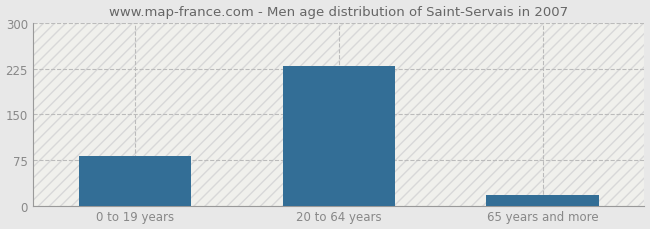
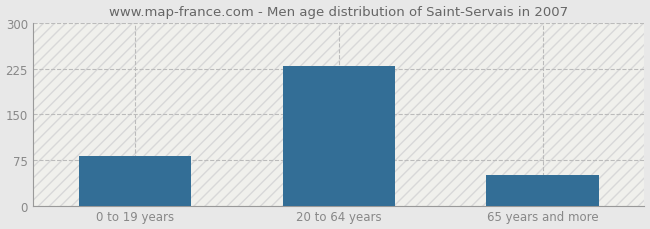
65 years and more: 17 -> 50
